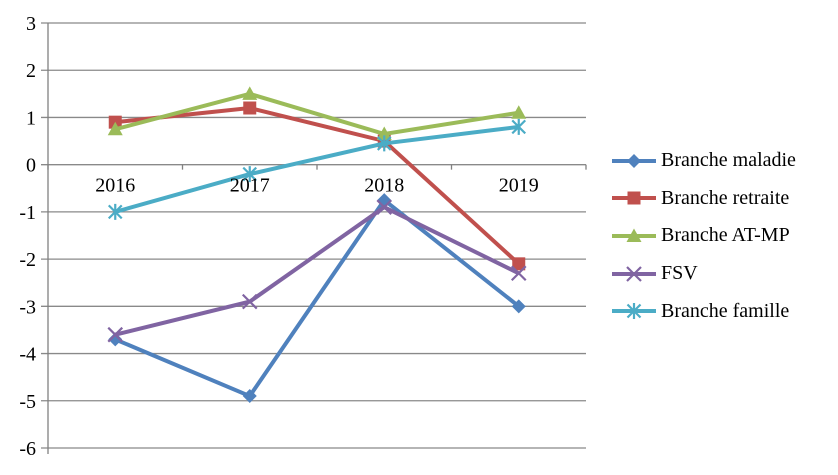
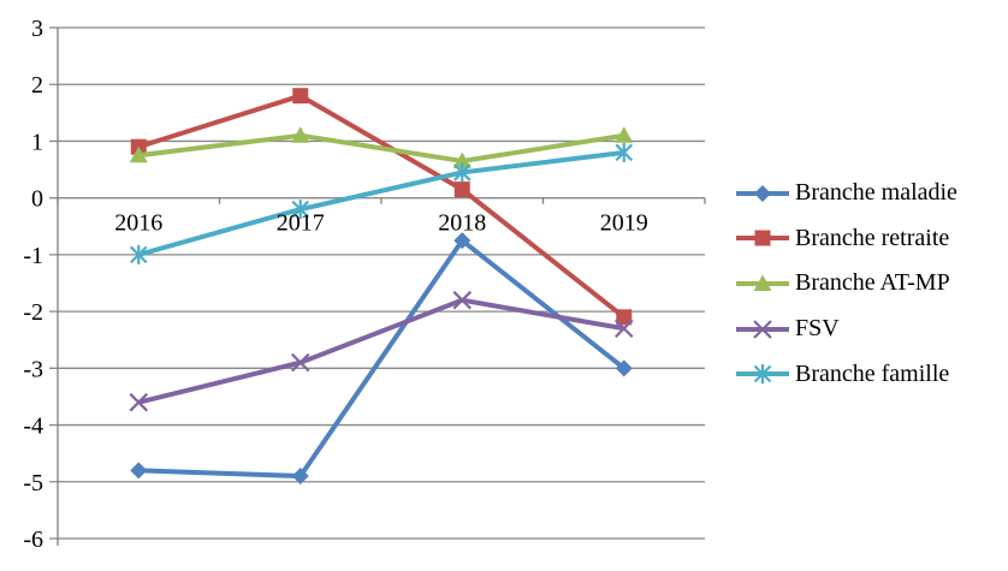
Branche maladie/2016: -3.7 -> -4.8
Branche retraite/2017: 1.2 -> 1.8
Branche AT-MP/2017: 1.5 -> 1.1
Branche retraite/2018: 0.5 -> 0.1
FSV/2018: -0.9 -> -1.8
